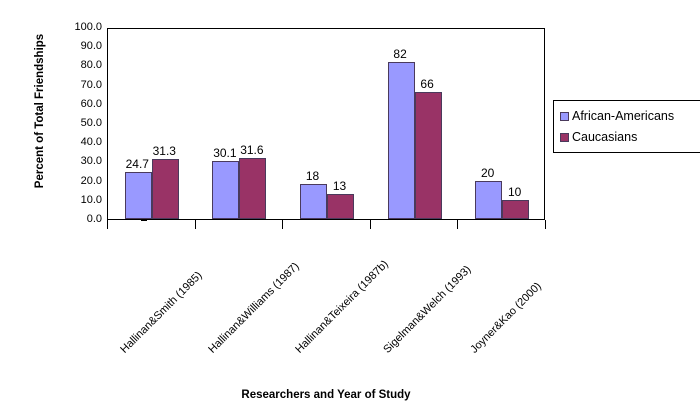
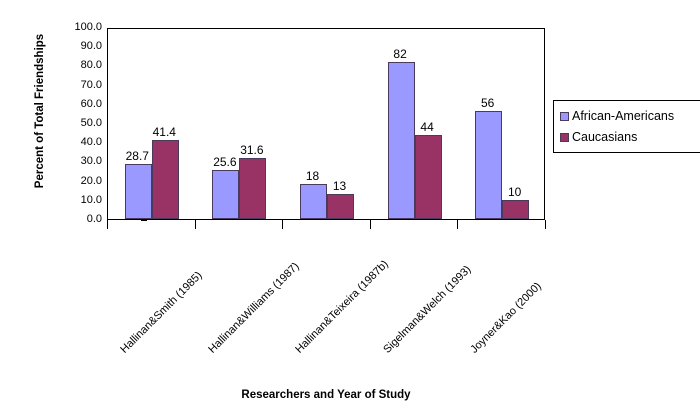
African-Americans/Hallinan&Smith (1985): 24.7 -> 28.7
Caucasians/Hallinan&Smith (1985): 31.3 -> 41.4
African-Americans/Hallinan&Williams (1987): 30.1 -> 25.6
Caucasians/Sigelman&Welch (1993): 66 -> 44
African-Americans/Joyner&Kao (2000): 20 -> 56
